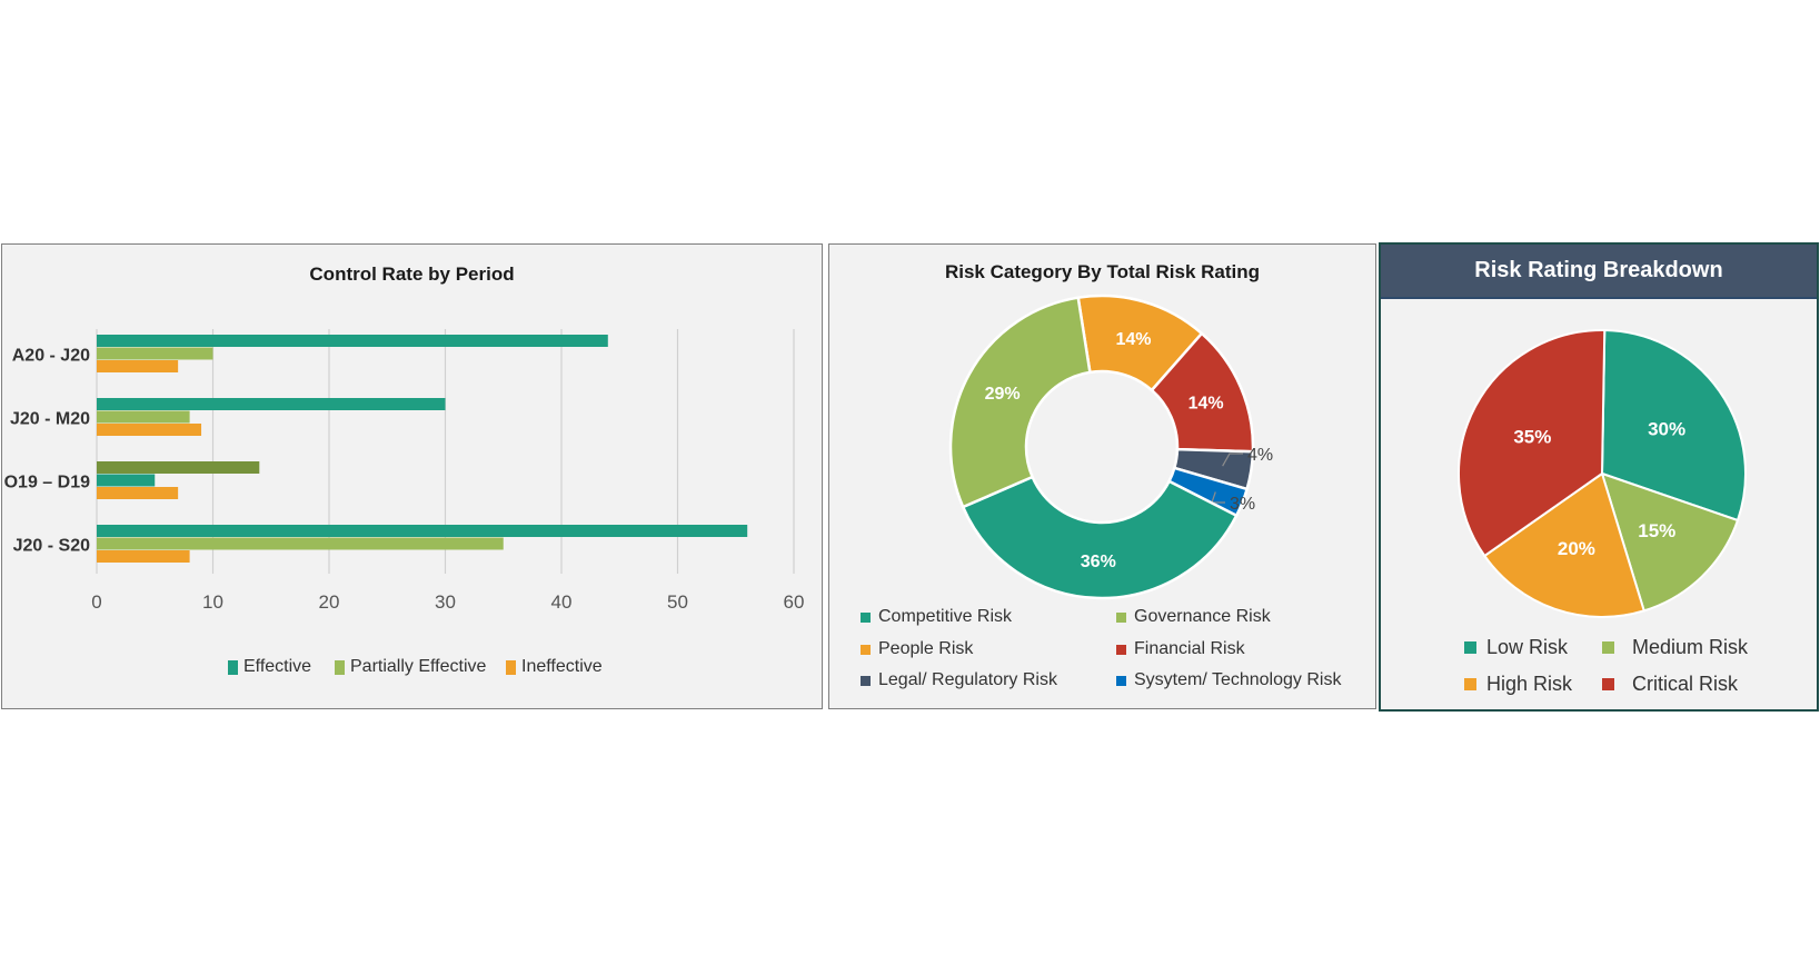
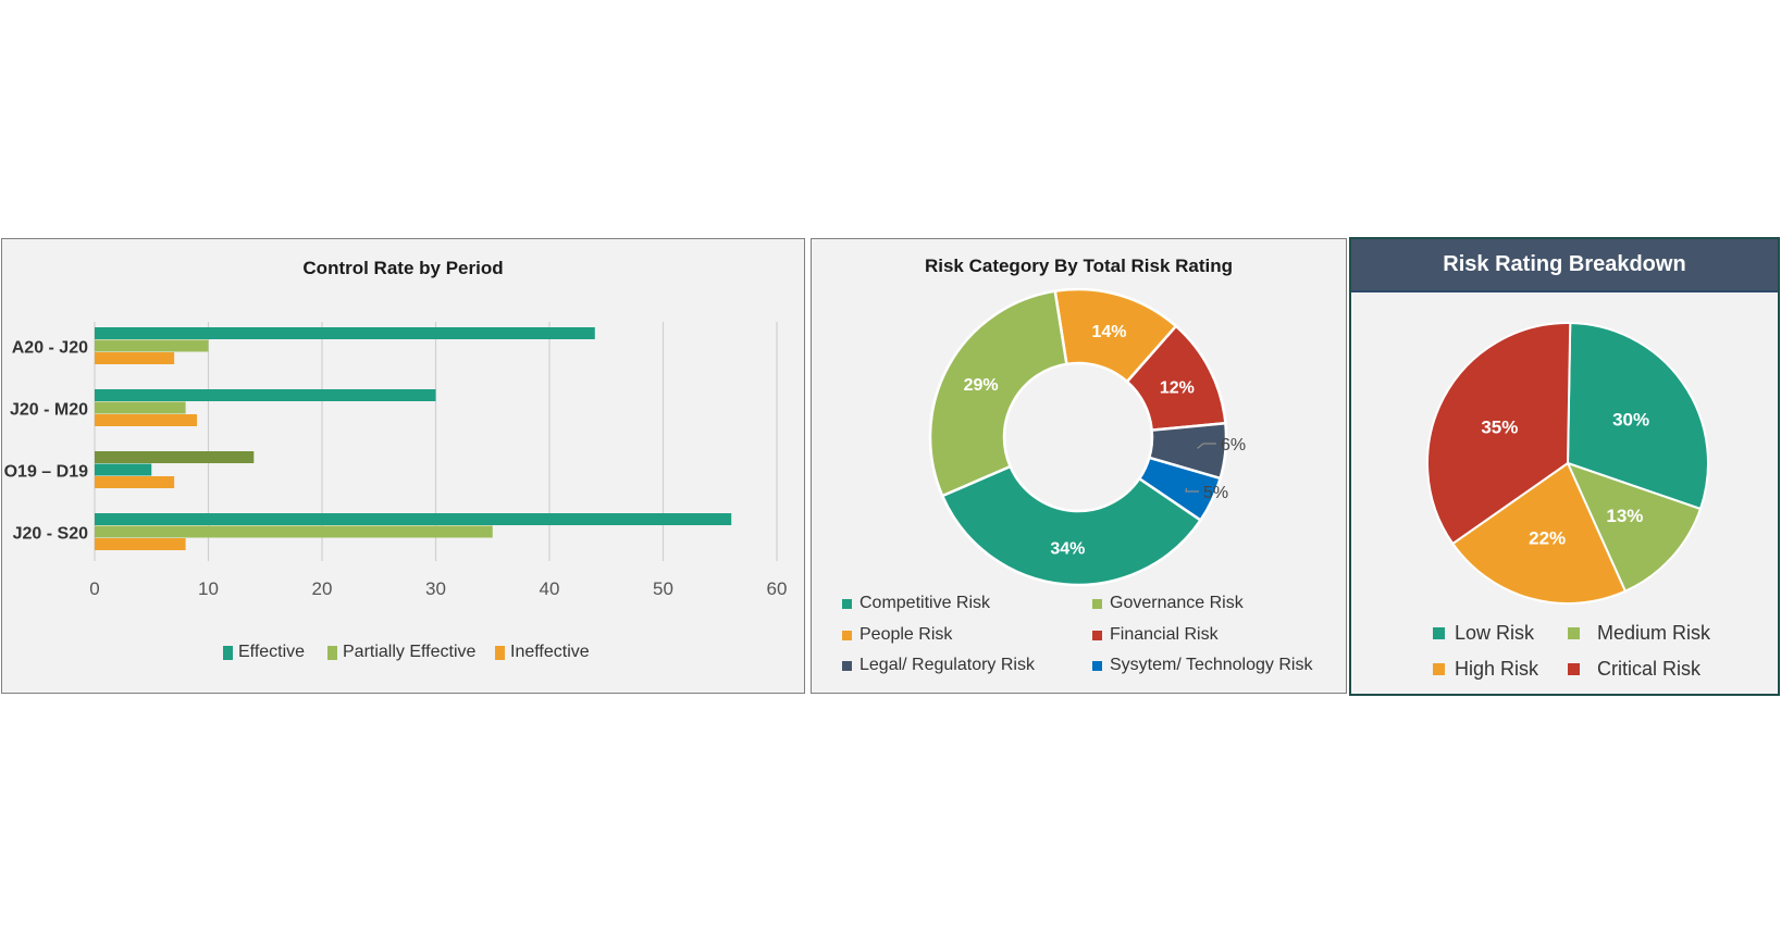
Risk Category By Total Risk Rating/Financial Risk: 14% -> 12%
Risk Category By Total Risk Rating/Legal/ Regulatory Risk: 4% -> 6%
Risk Category By Total Risk Rating/Sysytem/ Technology Risk: 3% -> 5%
Risk Category By Total Risk Rating/Competitive Risk: 36% -> 34%
Risk Rating Breakdown/Medium Risk: 15% -> 13%
Risk Rating Breakdown/High Risk: 20% -> 22%
